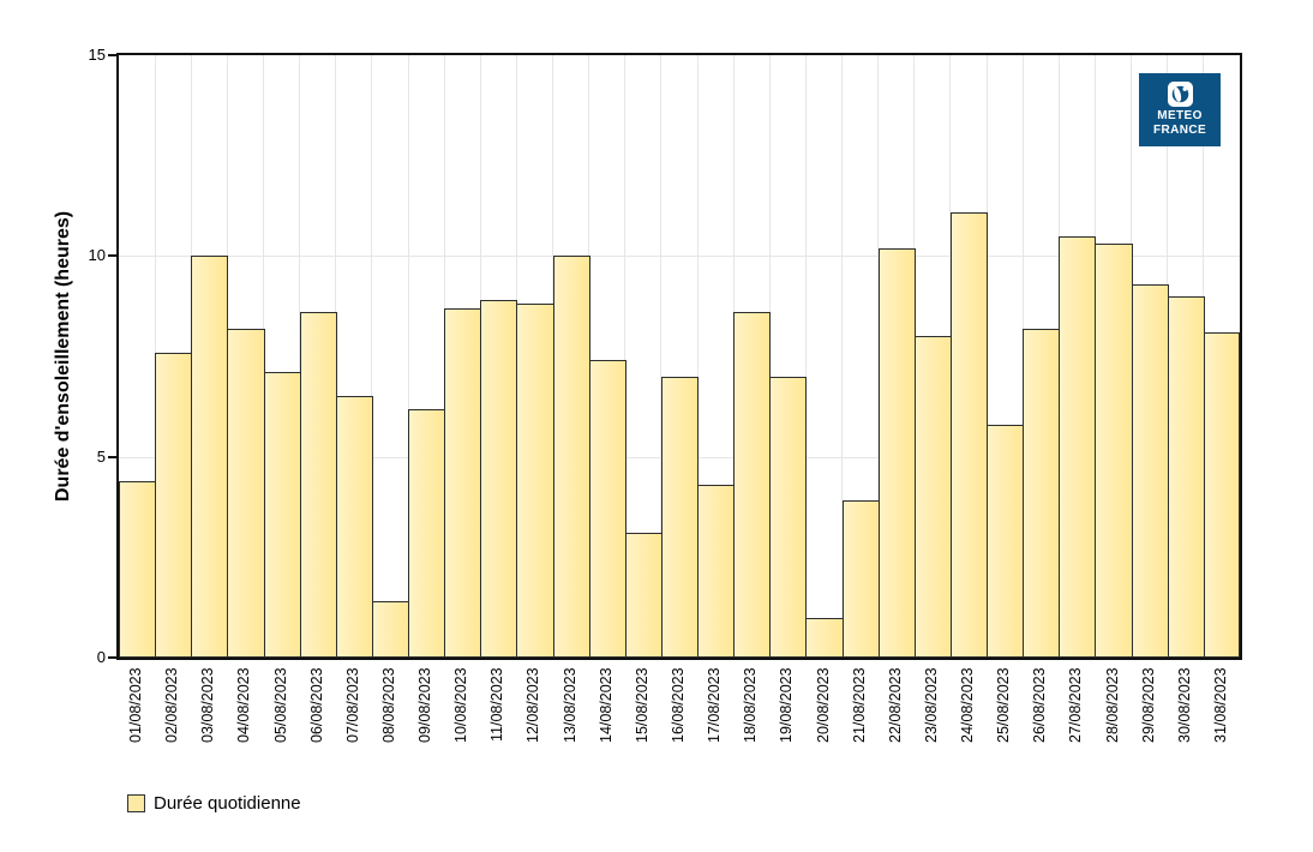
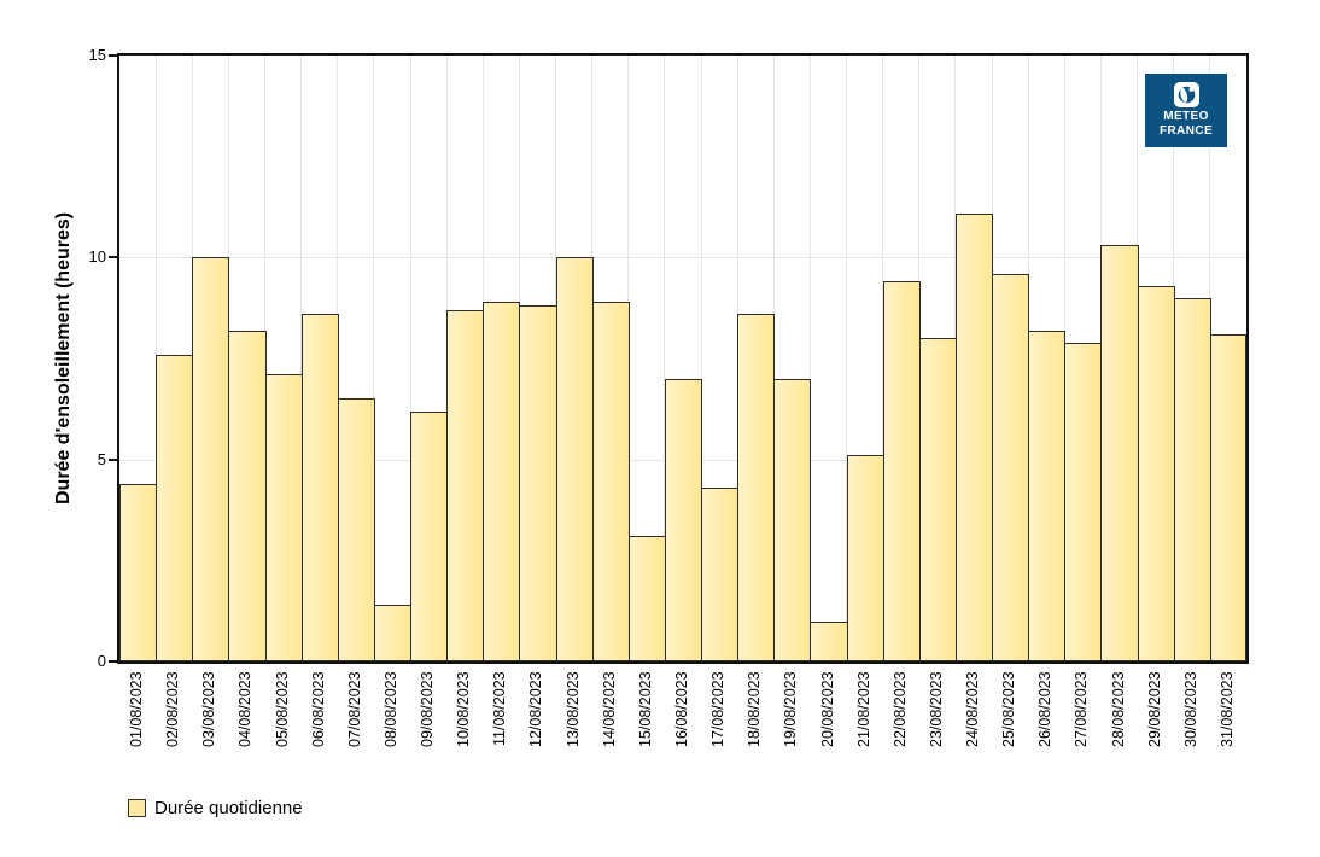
14/08/2023: 7.4 -> 8.9
21/08/2023: 3.9 -> 5.1
22/08/2023: 10.2 -> 9.4
25/08/2023: 5.8 -> 9.6
27/08/2023: 10.5 -> 7.9
